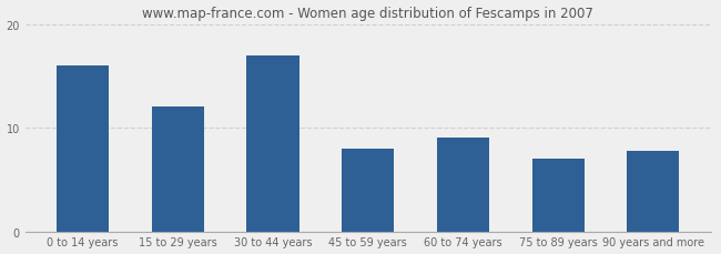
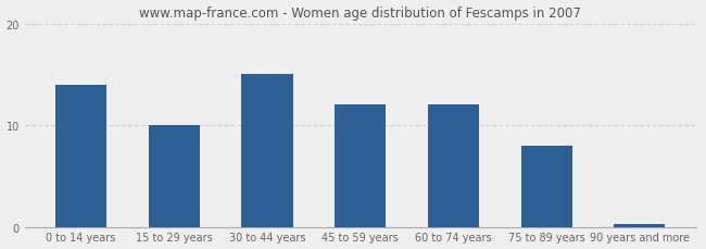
0 to 14 years: 16.0 -> 14.0
15 to 29 years: 12.0 -> 10.0
30 to 44 years: 17.0 -> 15.0
45 to 59 years: 8.0 -> 12.0
60 to 74 years: 9.0 -> 12.0
75 to 89 years: 7.0 -> 8.0
90 years and more: 7.8 -> 0.3
